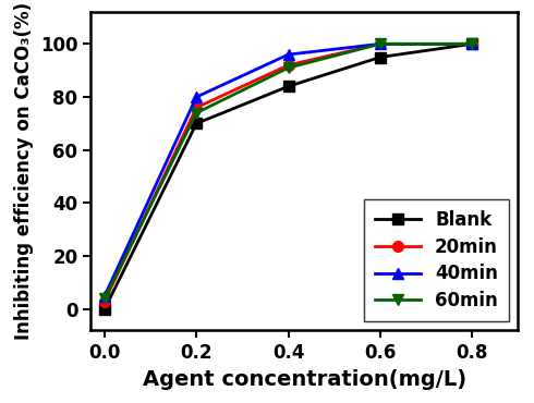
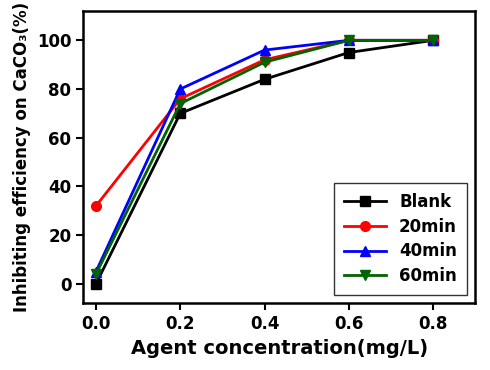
20min/0.0: 3 -> 32
